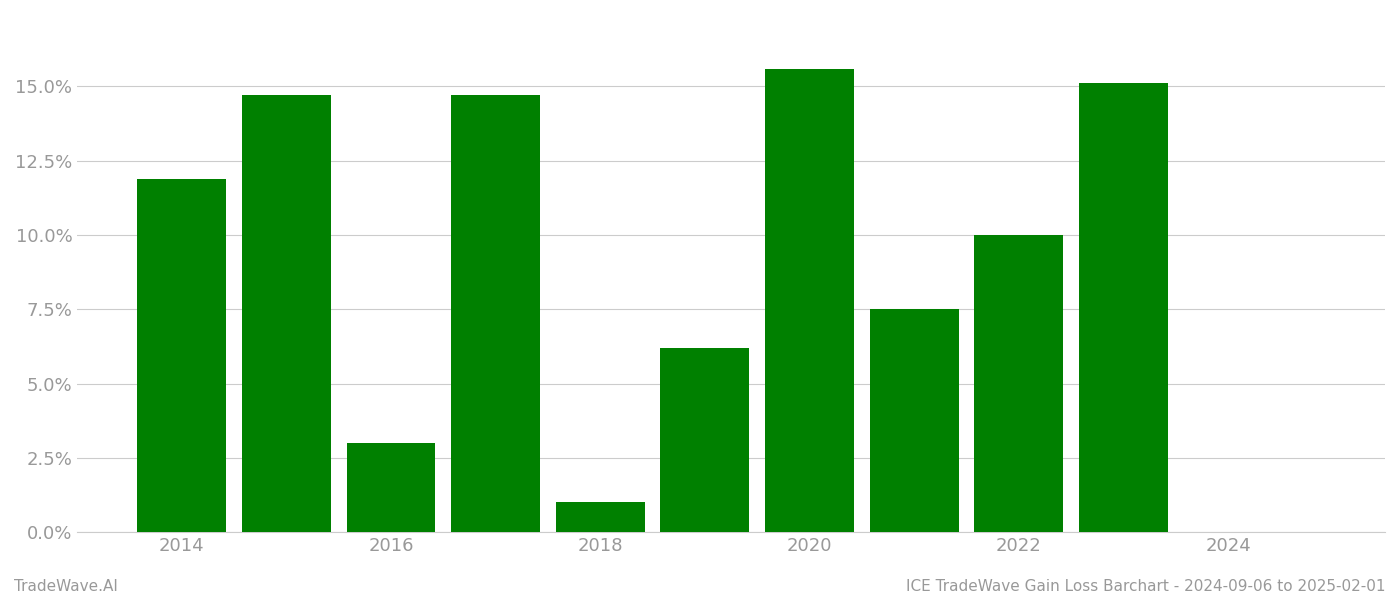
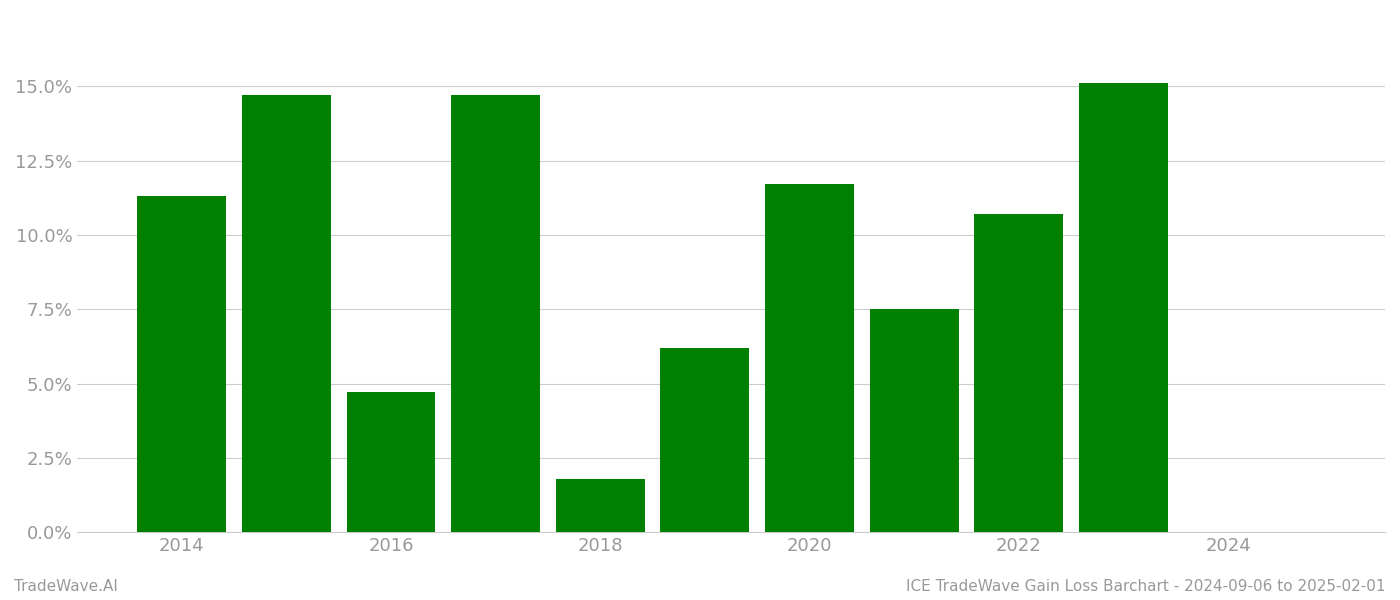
2014: 11.9% -> 11.3%
2016: 3.0% -> 4.7%
2018: 1.0% -> 1.8%
2020: 15.6% -> 11.7%
2022: 10.0% -> 10.7%
